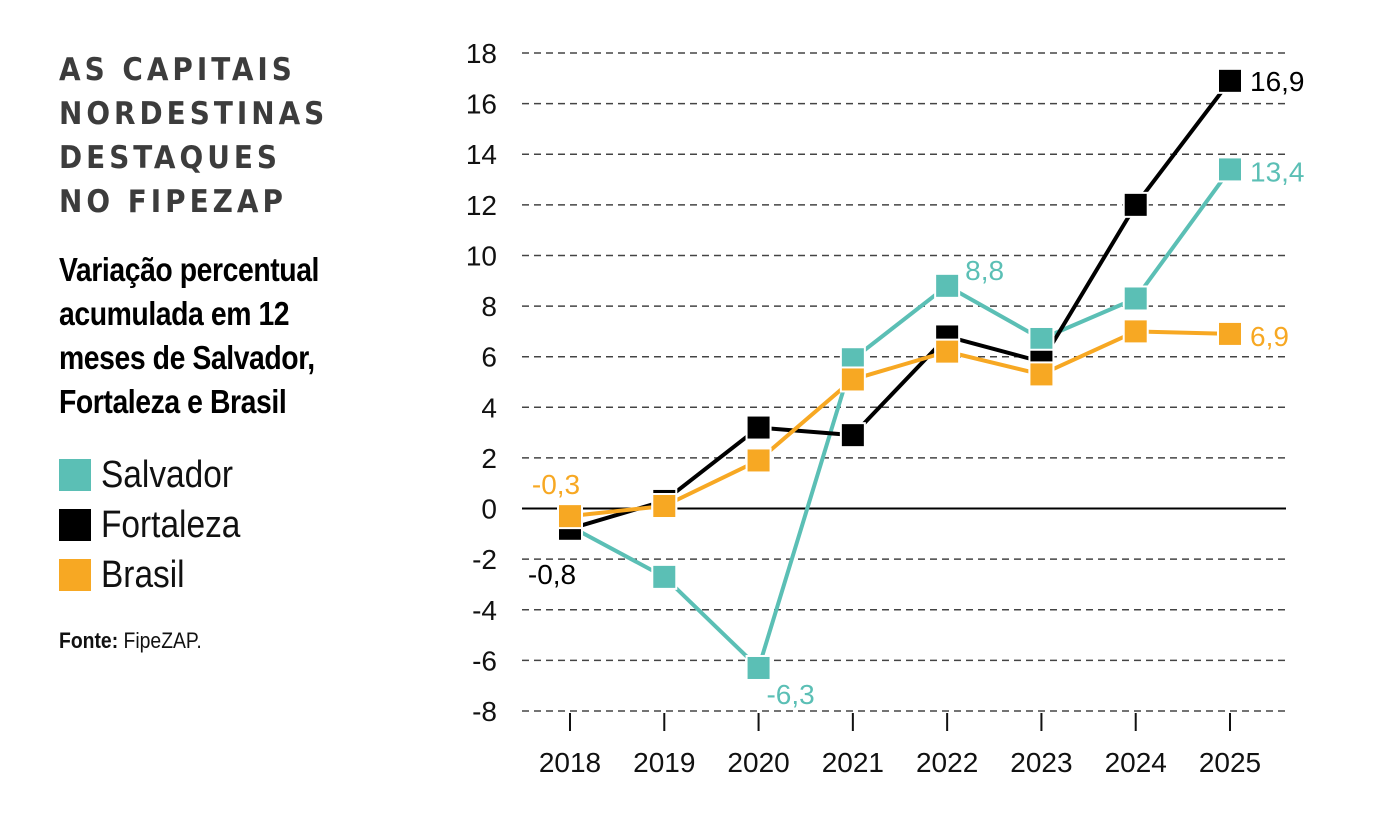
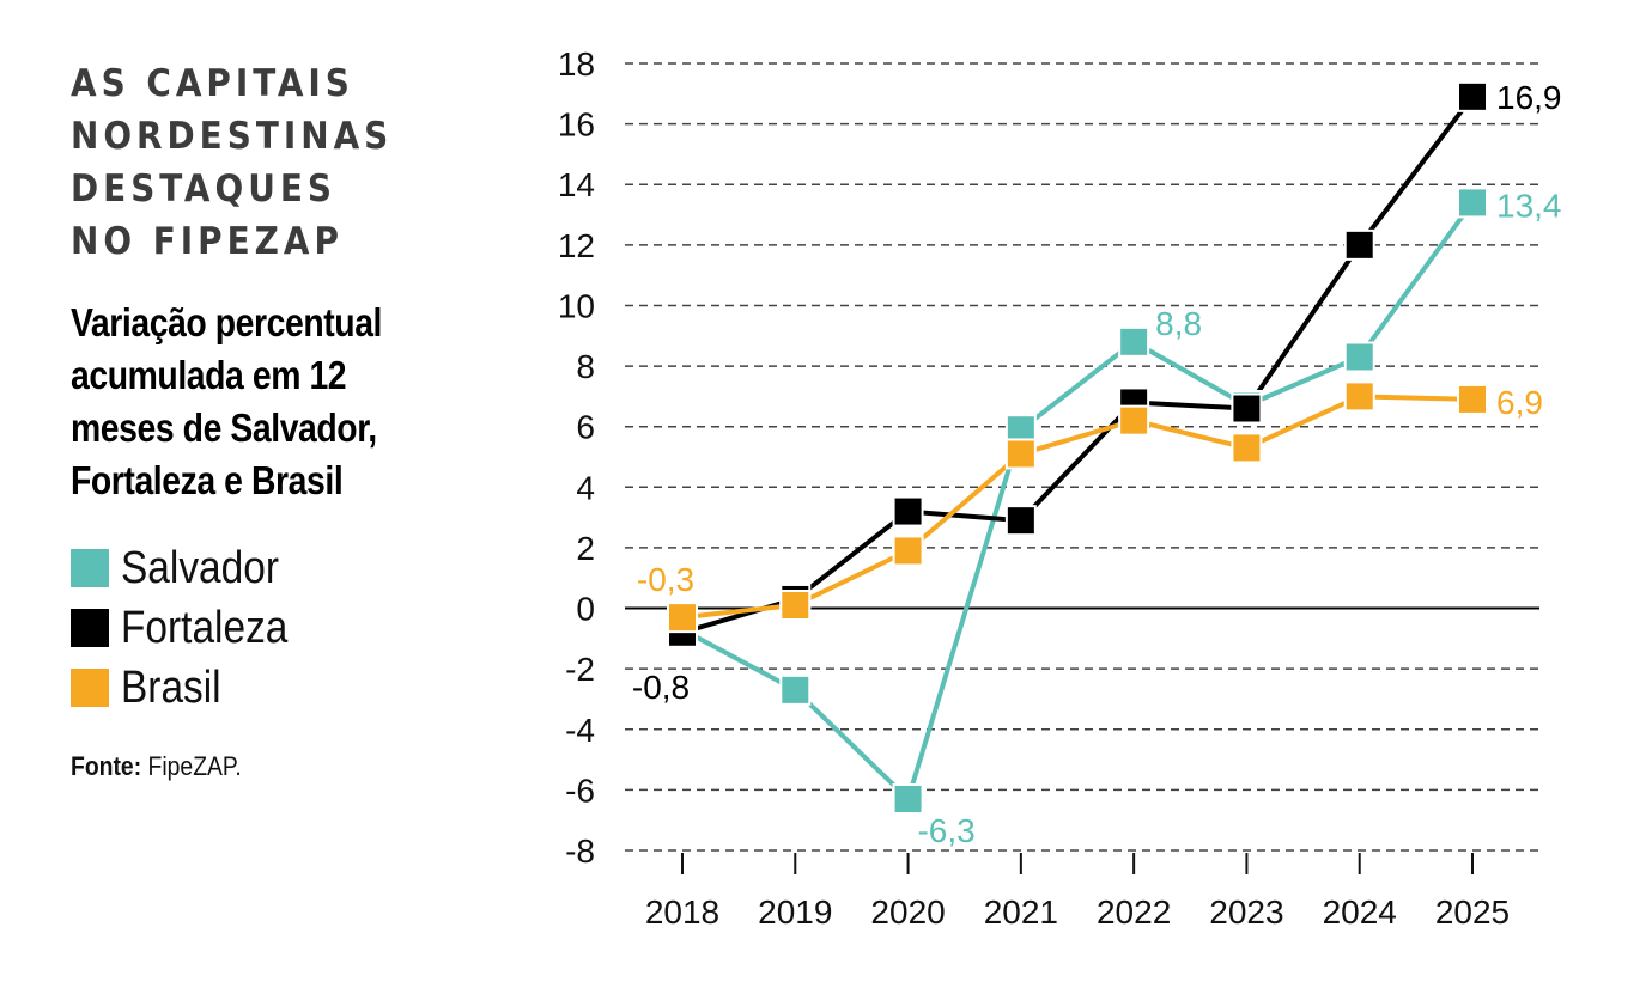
Fortaleza/2023: 5.8 -> 6.6
